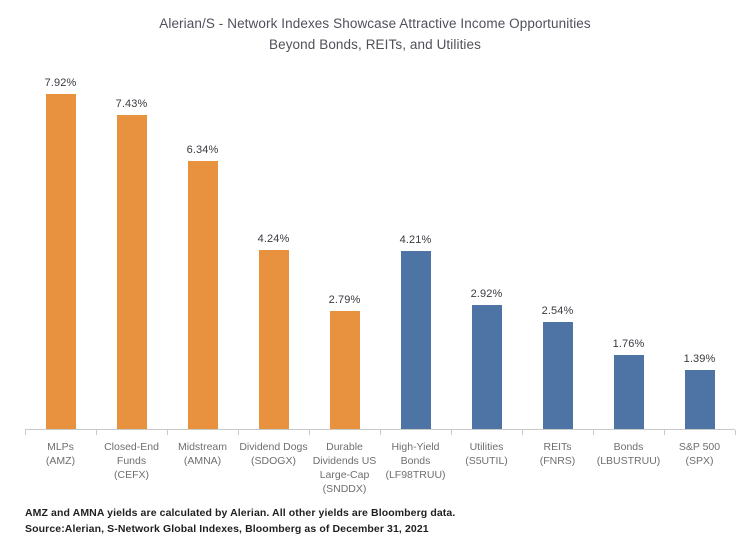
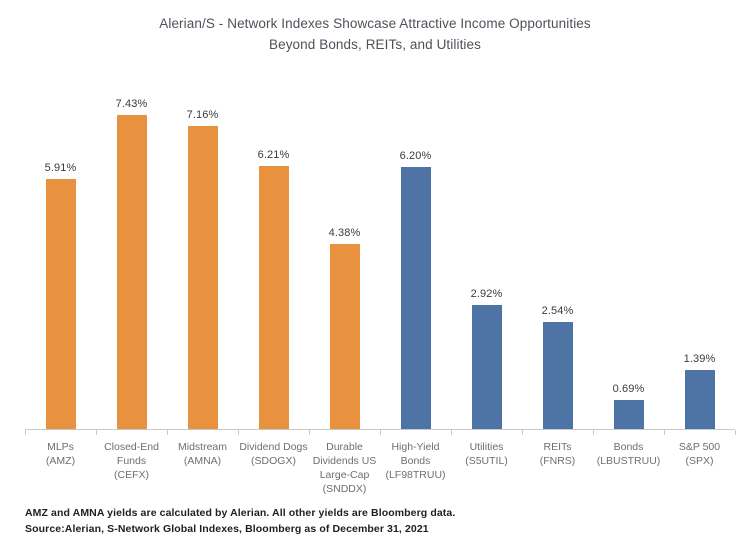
MLPs (AMZ): 7.92% -> 5.91%
Midstream (AMNA): 6.34% -> 7.16%
Dividend Dogs (SDOGX): 4.24% -> 6.21%
Durable Dividends US Large-Cap (SNDDX): 2.79% -> 4.38%
High-Yield Bonds (LF98TRUU): 4.21% -> 6.20%
Bonds (LBUSTRUU): 1.76% -> 0.69%
